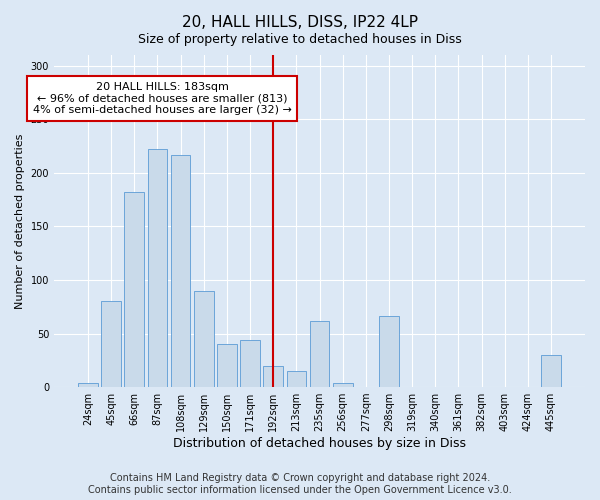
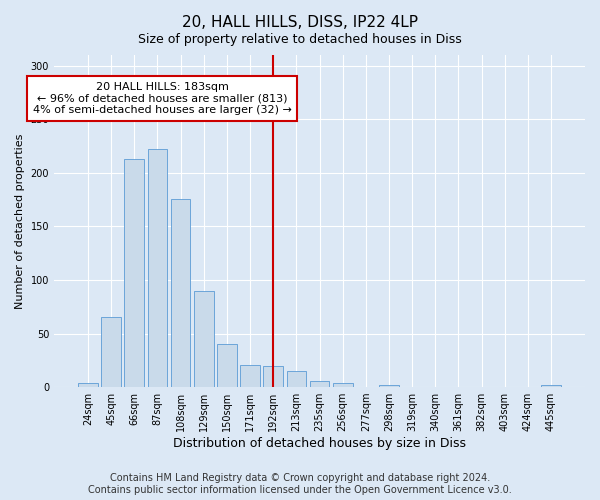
45sqm: 80 -> 65
66sqm: 182 -> 213
108sqm: 217 -> 176
171sqm: 44 -> 21
235sqm: 62 -> 6
298sqm: 66 -> 2
445sqm: 30 -> 2
